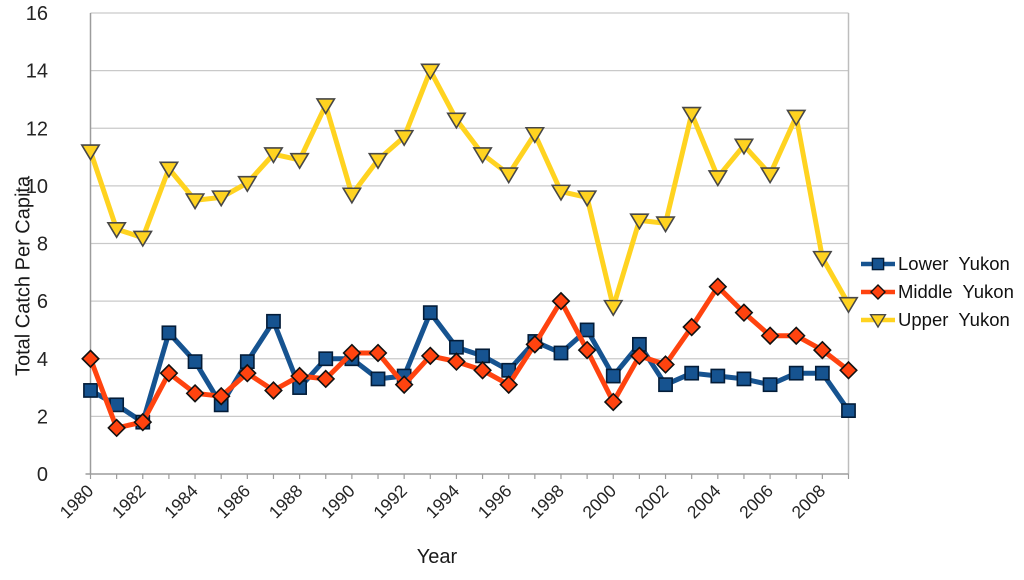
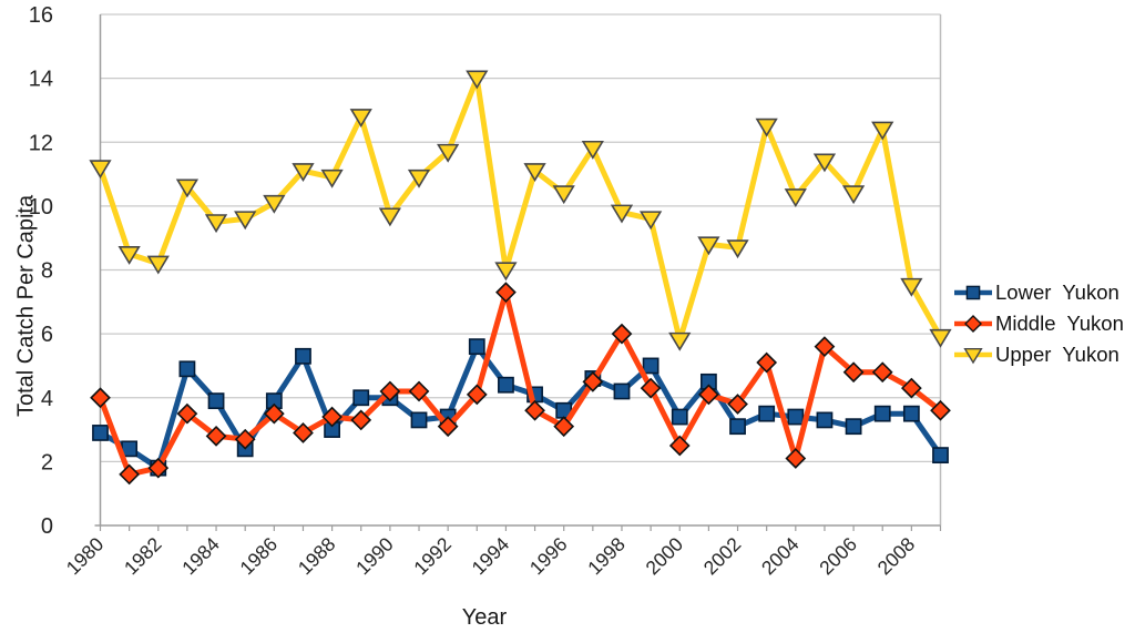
Middle Yukon/1994: 3.9 -> 7.3
Upper Yukon/1994: 12.3 -> 8.0
Middle Yukon/2004: 6.5 -> 2.1
